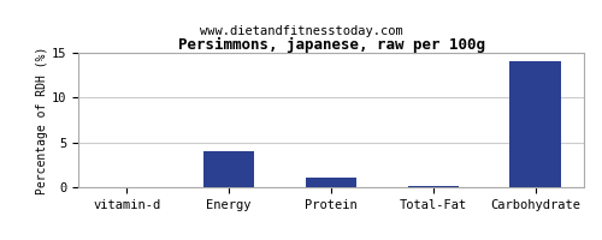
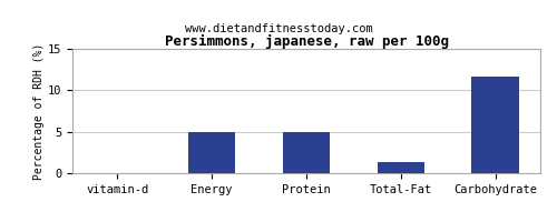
Energy: 4.0 -> 5.0
Protein: 1.1 -> 5.0
Total-Fat: 0.1 -> 1.4
Carbohydrate: 14.0 -> 11.6
